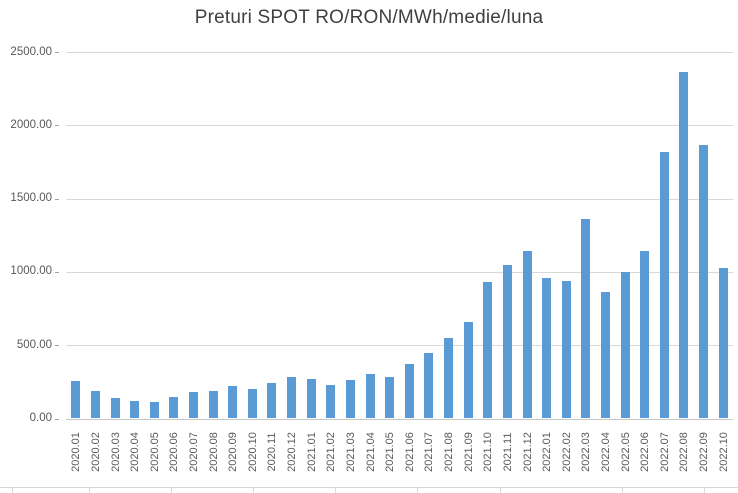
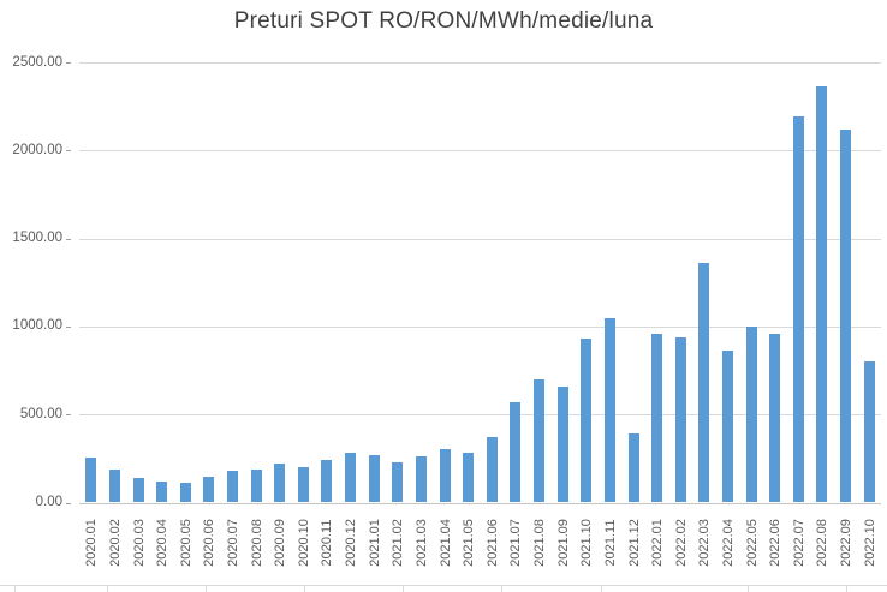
2021.07: 450 -> 570
2021.08: 550 -> 700
2021.12: 1140 -> 390
2022.06: 1140 -> 960
2022.07: 1820 -> 2190
2022.09: 1860 -> 2120
2022.10: 1020 -> 800
